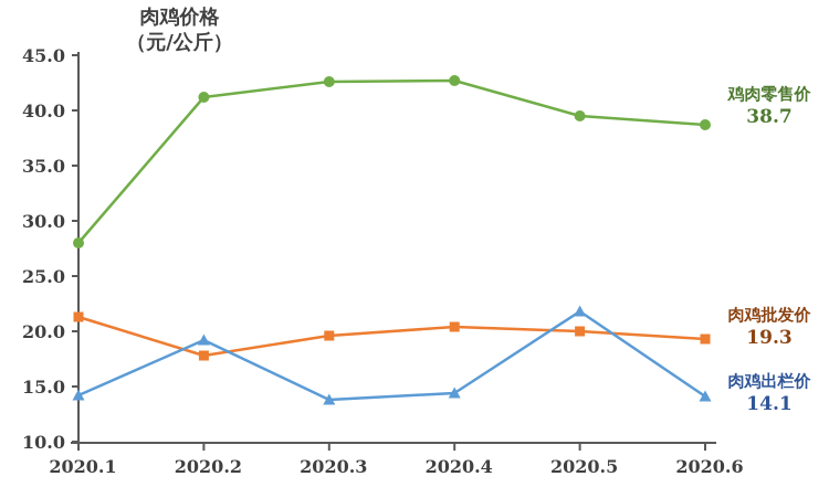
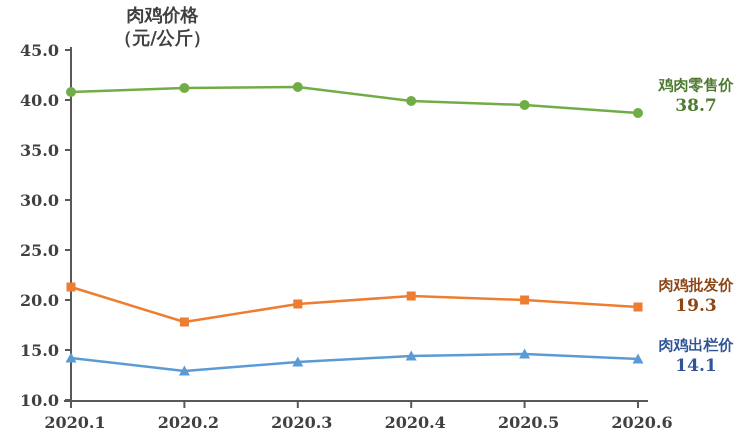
鸡肉零售价/2020.1: 28.0 -> 40.8
肉鸡出栏价/2020.2: 19.2 -> 12.9
鸡肉零售价/2020.3: 42.6 -> 41.3
鸡肉零售价/2020.4: 42.7 -> 39.9
肉鸡出栏价/2020.5: 21.8 -> 14.6
